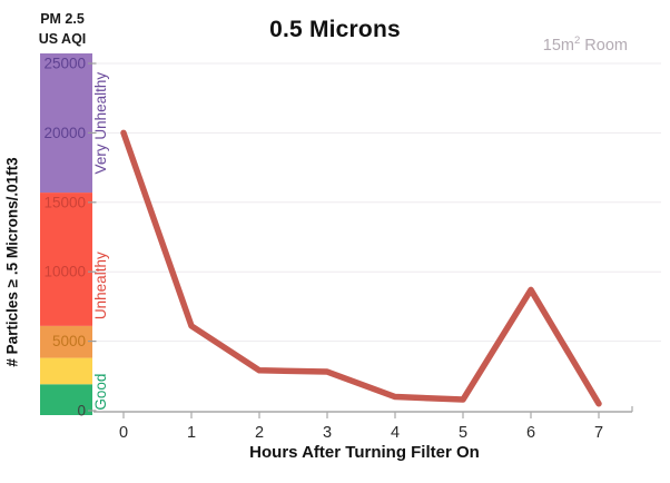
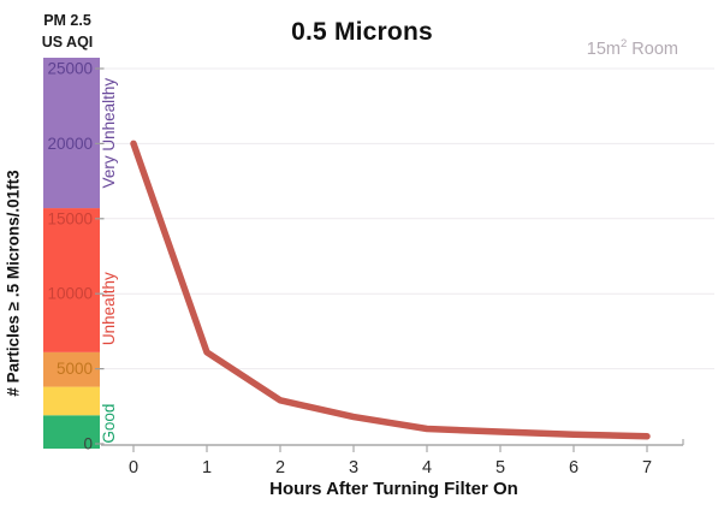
3: 2800 -> 1800
6: 8700 -> 600
